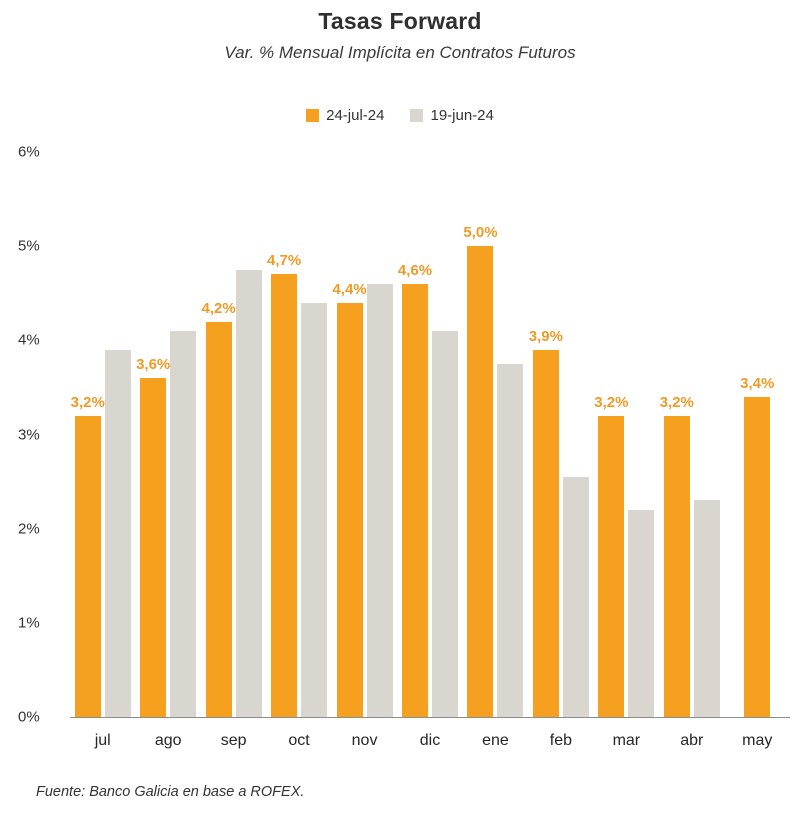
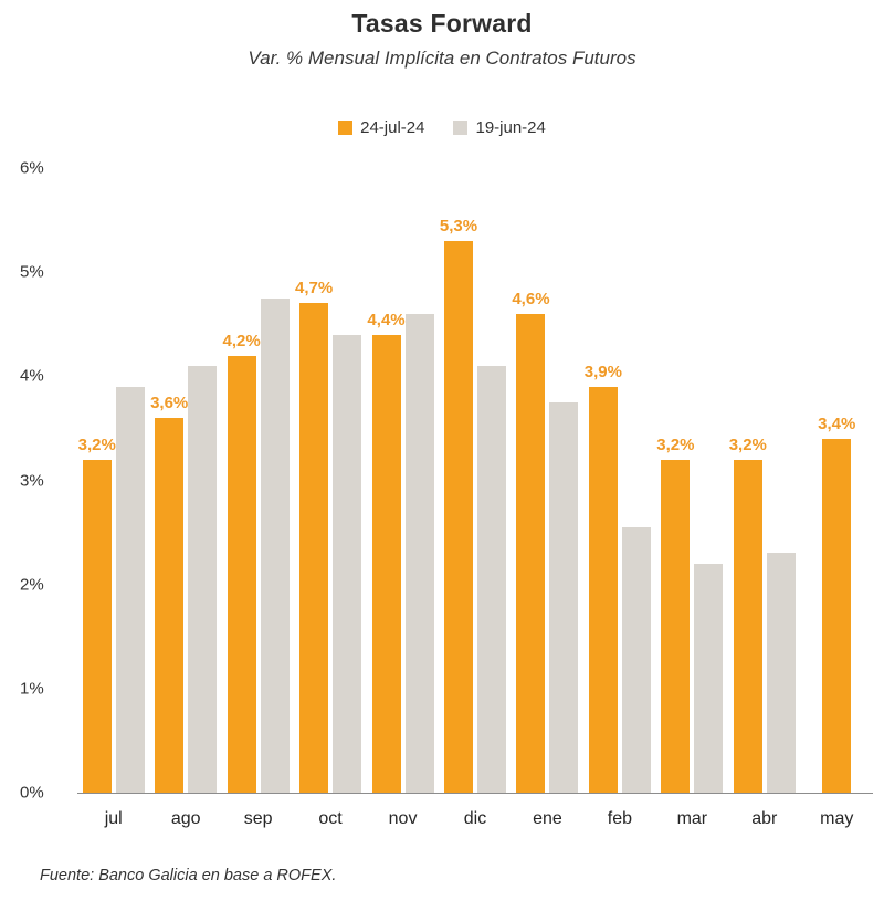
24-jul-24/dic: 4,6% -> 5,3%
24-jul-24/ene: 5,0% -> 4,6%
